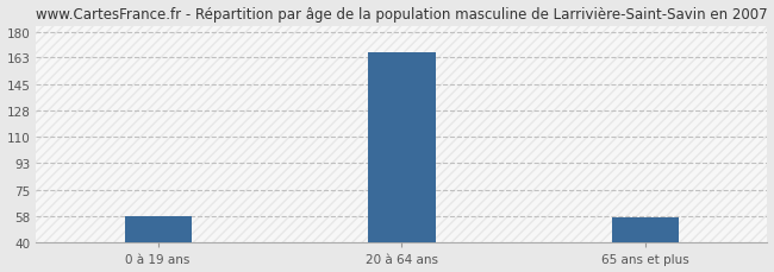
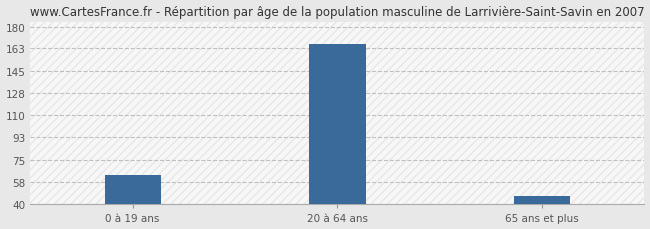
0 à 19 ans: 58 -> 63
65 ans et plus: 57 -> 47
